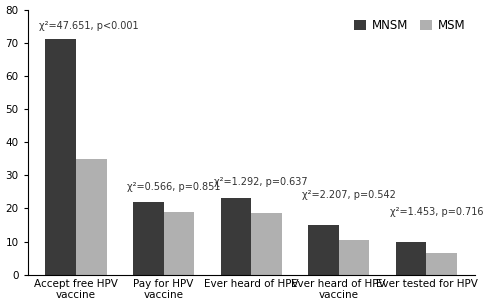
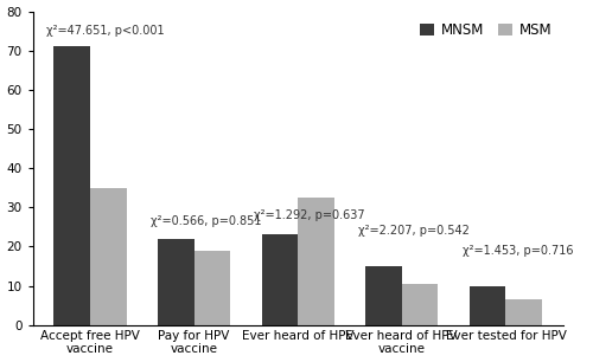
MSM/Ever heard of HPV: 18.5 -> 32.5
